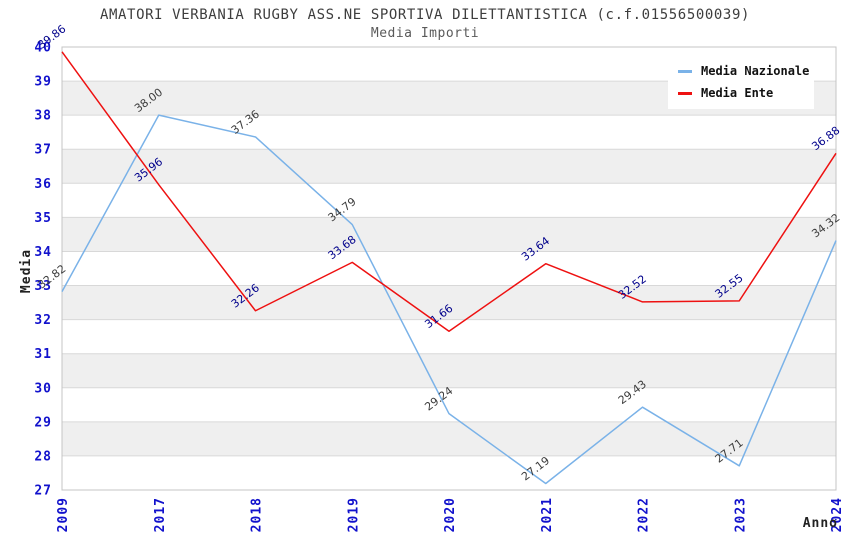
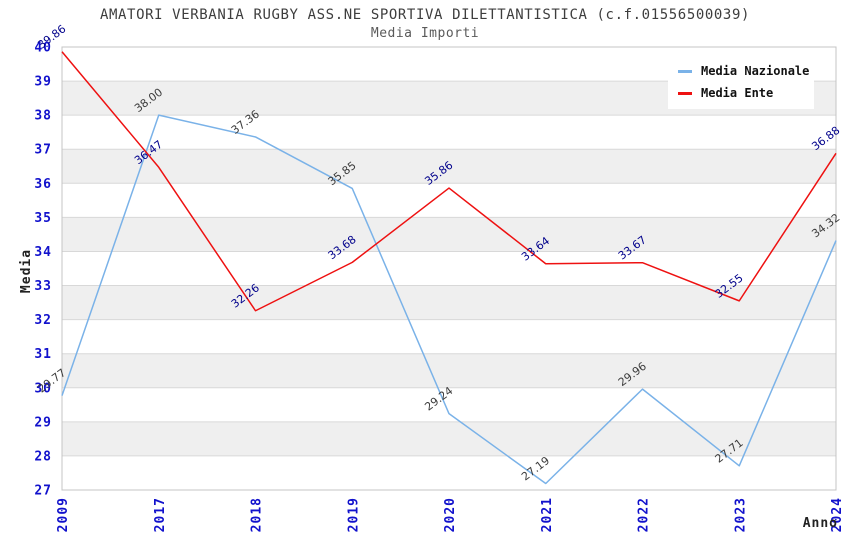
Media Nazionale/2009: 32.82 -> 29.77
Media Ente/2017: 35.96 -> 36.47
Media Nazionale/2019: 34.79 -> 35.85
Media Ente/2020: 31.66 -> 35.86
Media Nazionale/2022: 29.43 -> 29.96
Media Ente/2022: 32.52 -> 33.67
